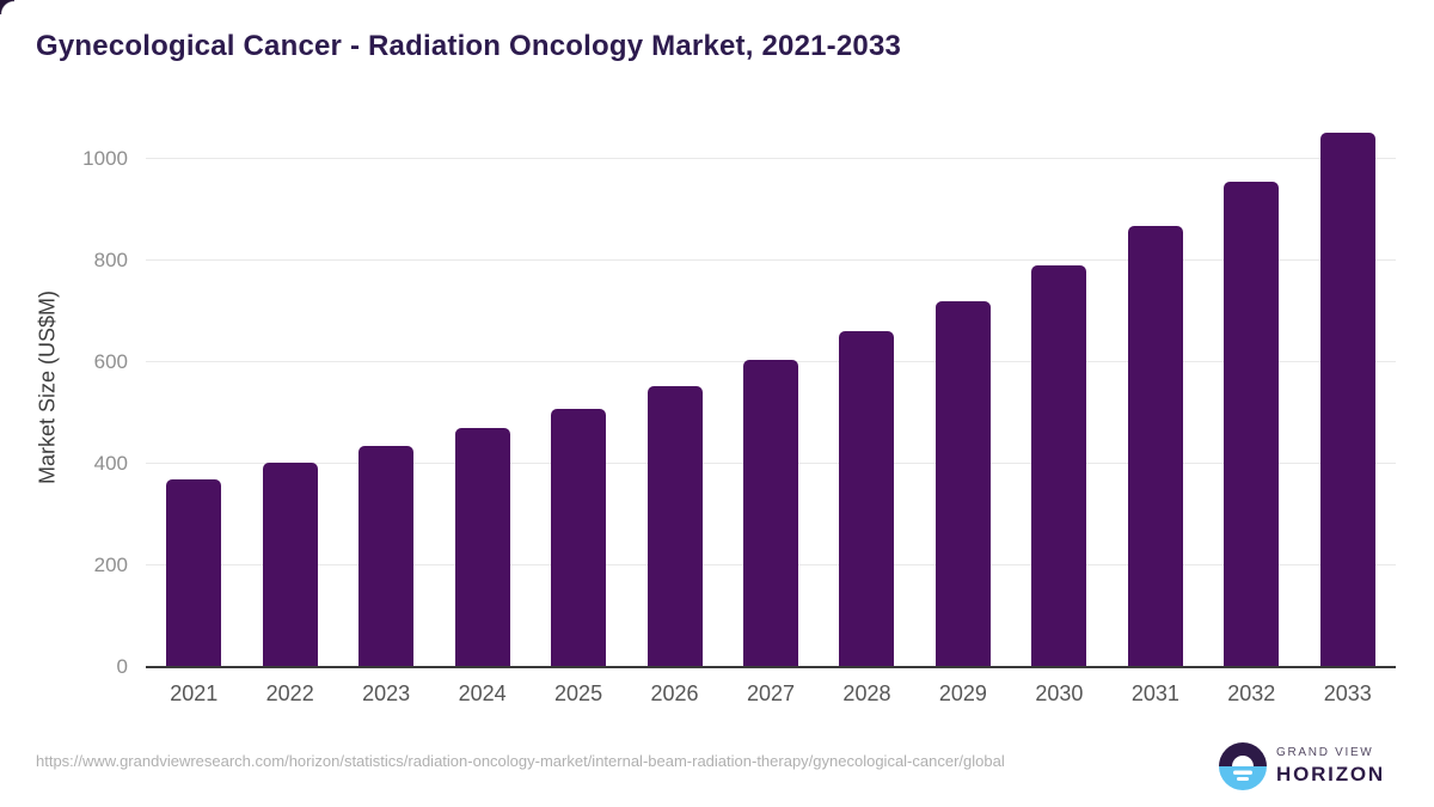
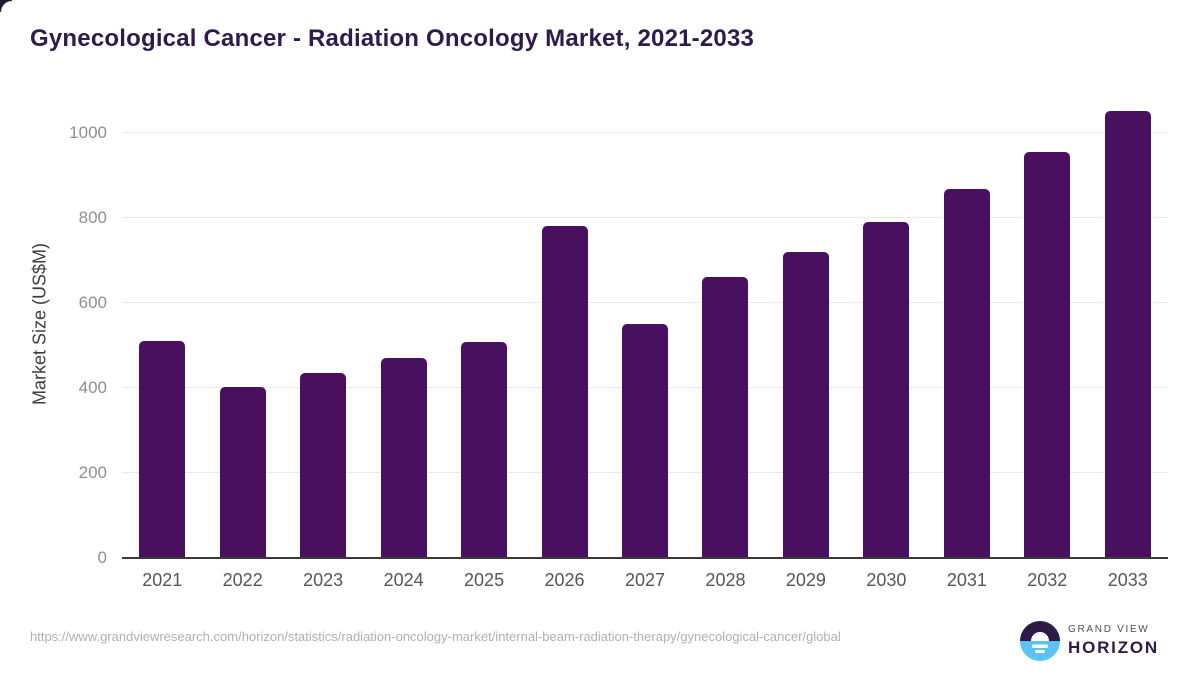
2021: 370 -> 510
2026: 550 -> 780
2027: 600 -> 550
